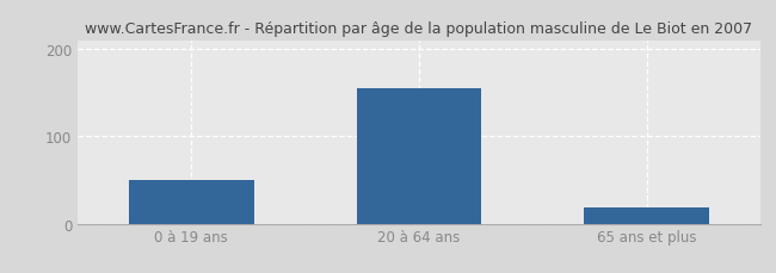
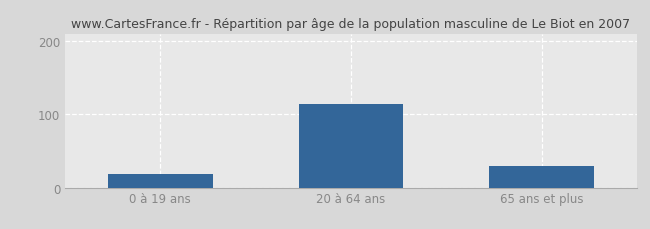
0 à 19 ans: 50 -> 18
20 à 64 ans: 155 -> 114
65 ans et plus: 18 -> 30
